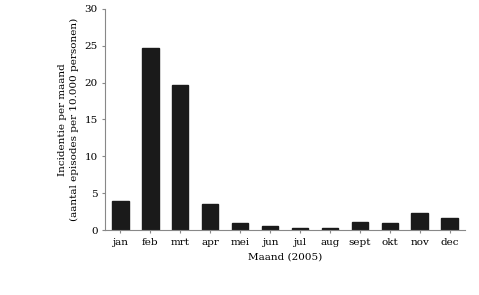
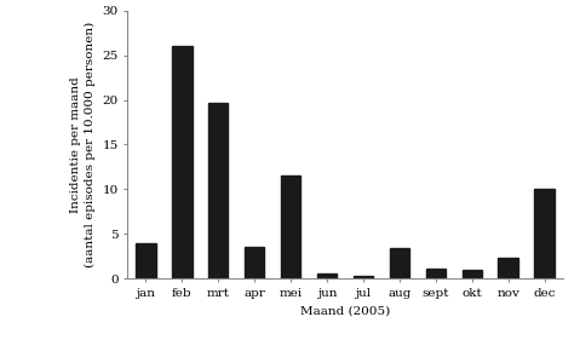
feb: 24.7 -> 26.0
mei: 1.0 -> 11.6
aug: 0.3 -> 3.4
dec: 1.6 -> 10.0
